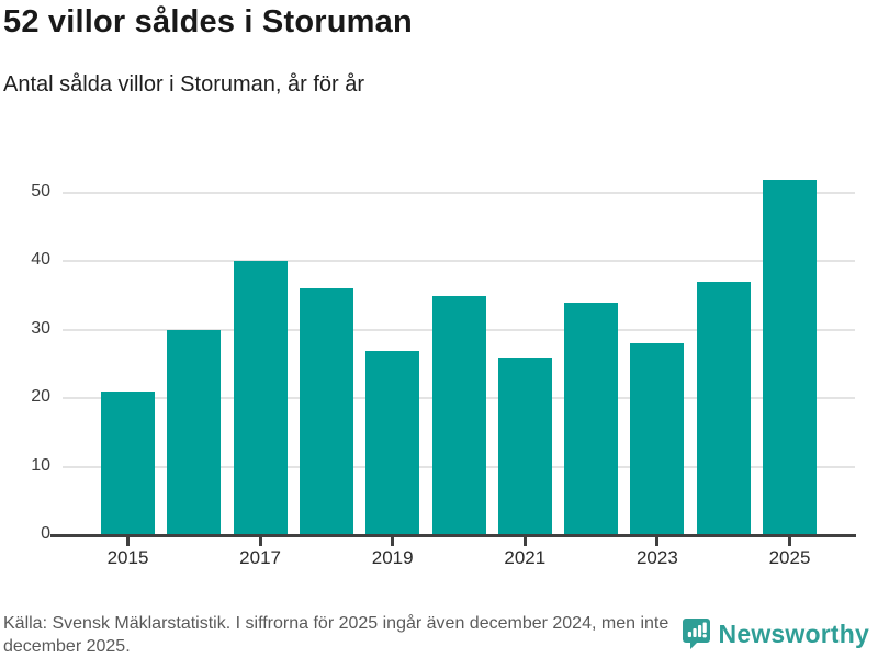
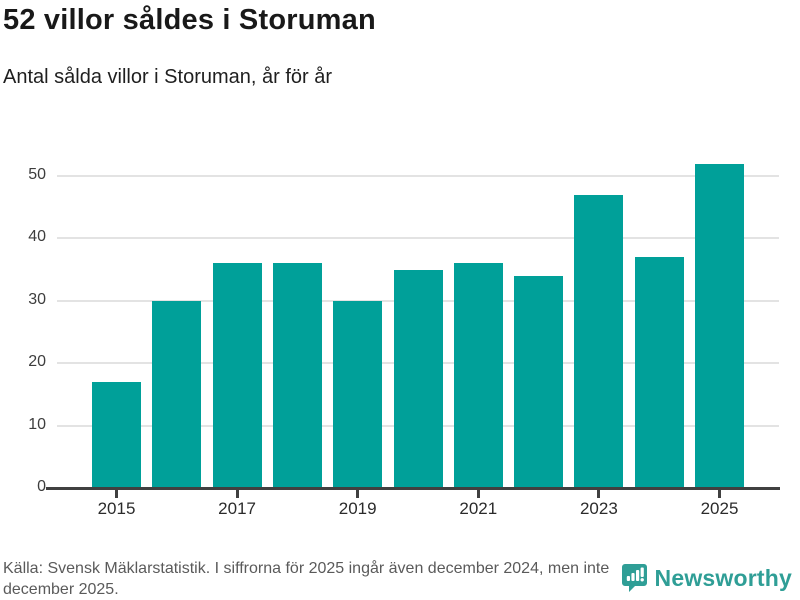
2015: 21 -> 17
2017: 40 -> 36
2019: 27 -> 30
2021: 26 -> 36
2023: 28 -> 47
